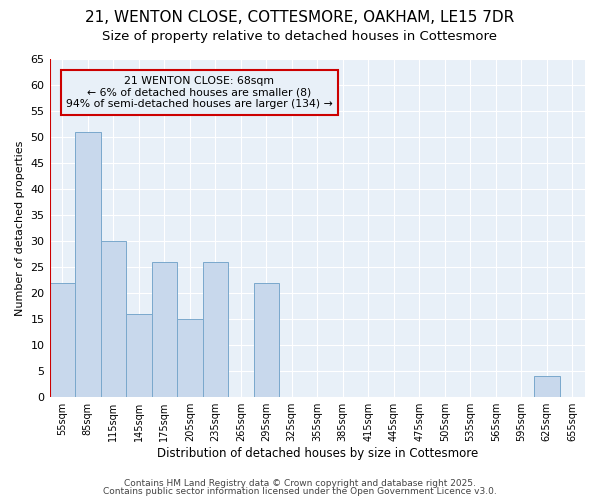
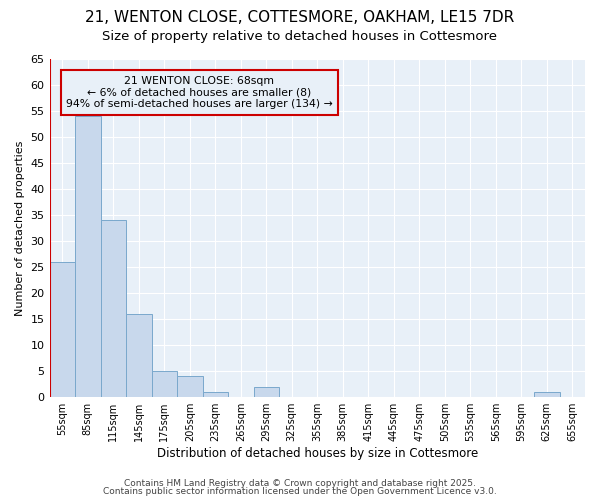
55sqm: 22 -> 26
85sqm: 51 -> 54
115sqm: 30 -> 34
175sqm: 26 -> 5
205sqm: 15 -> 4
235sqm: 26 -> 1
295sqm: 22 -> 2
625sqm: 4 -> 1
